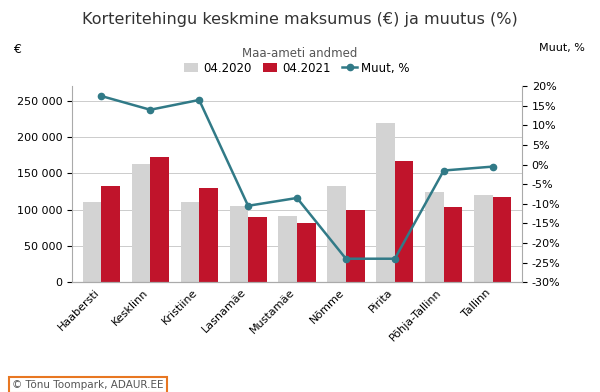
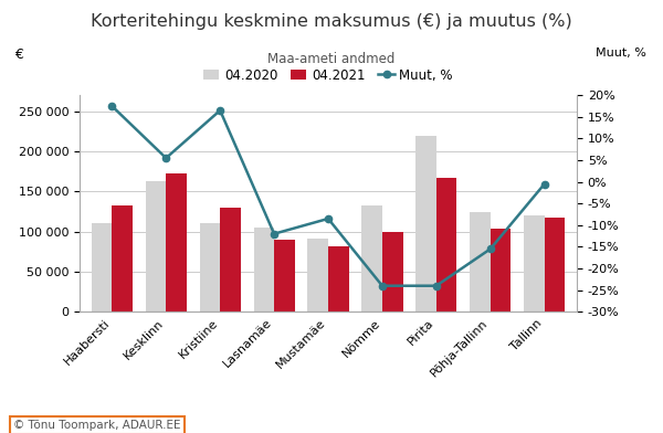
Muut, %/Kesklinn: 14.0% -> 5.5%
Muut, %/Lasnamäe: -10.5% -> -12.0%
Muut, %/Põhja-Tallinn: -1.5% -> -15.5%
